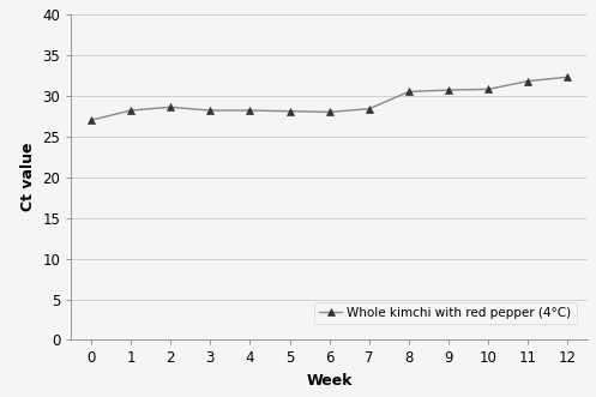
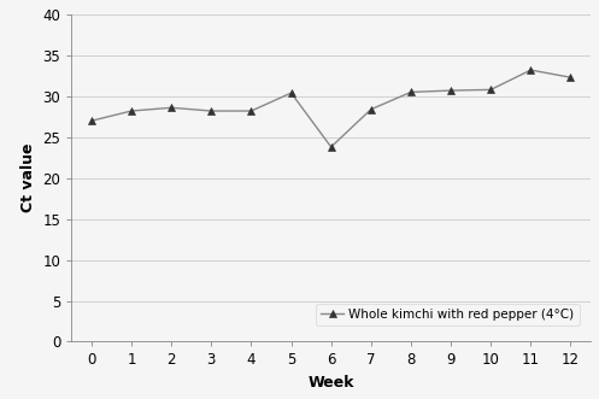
5: 28.1 -> 30.4
6: 28.0 -> 23.8
11: 31.8 -> 33.2
